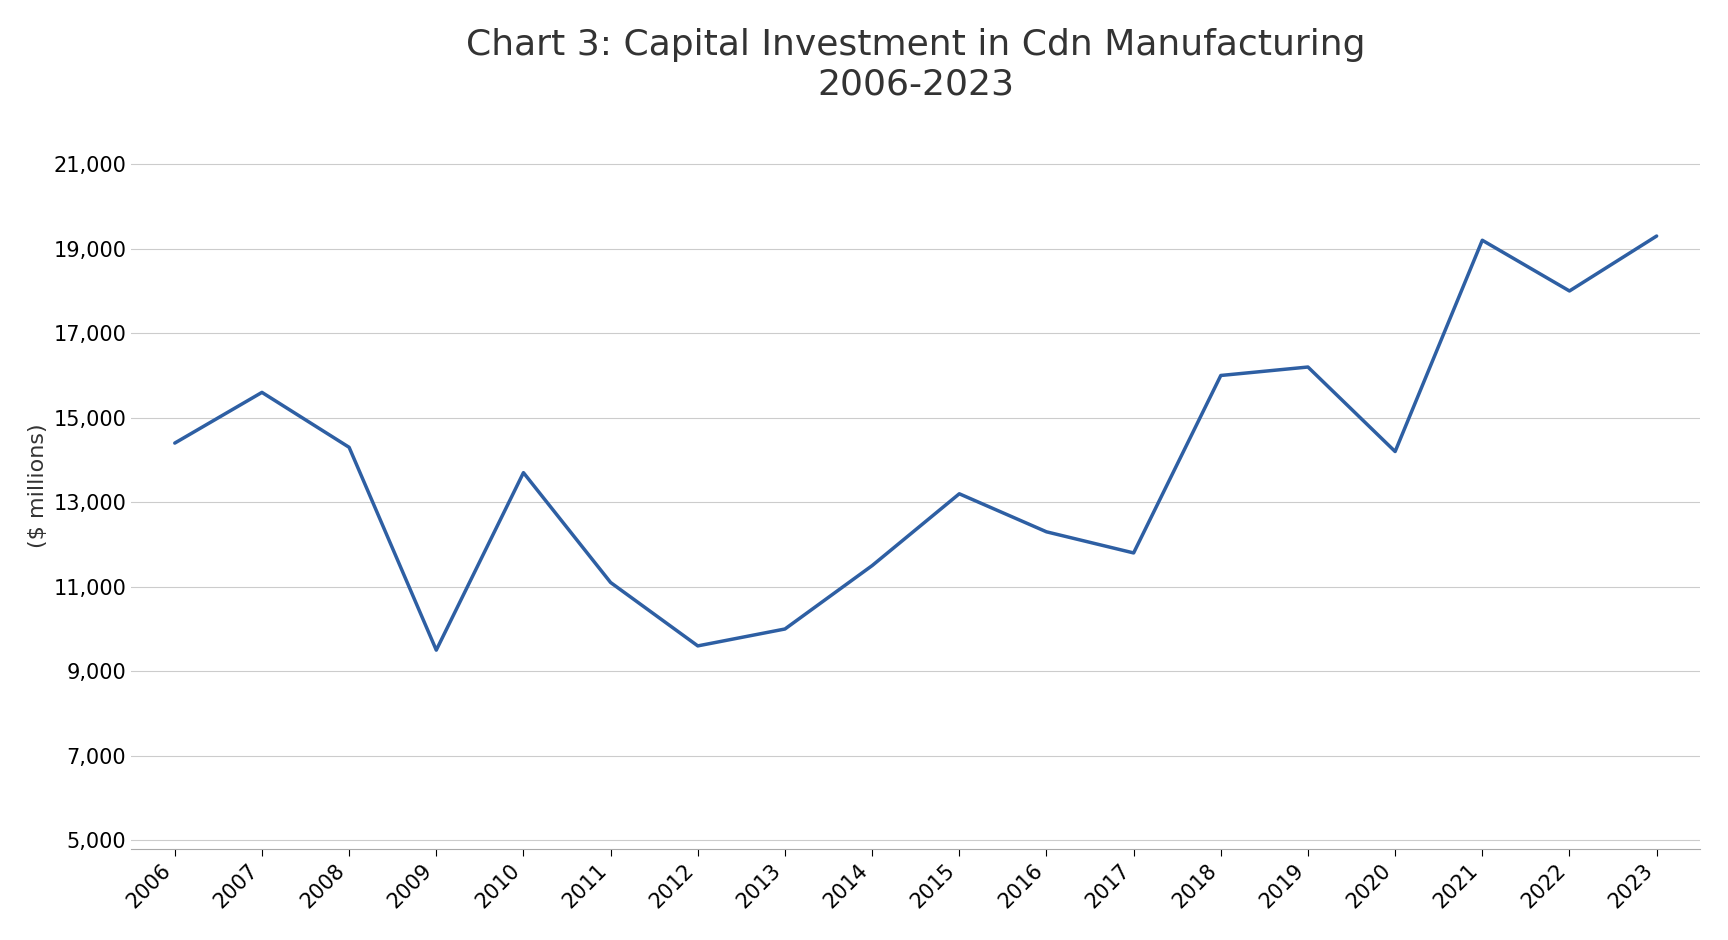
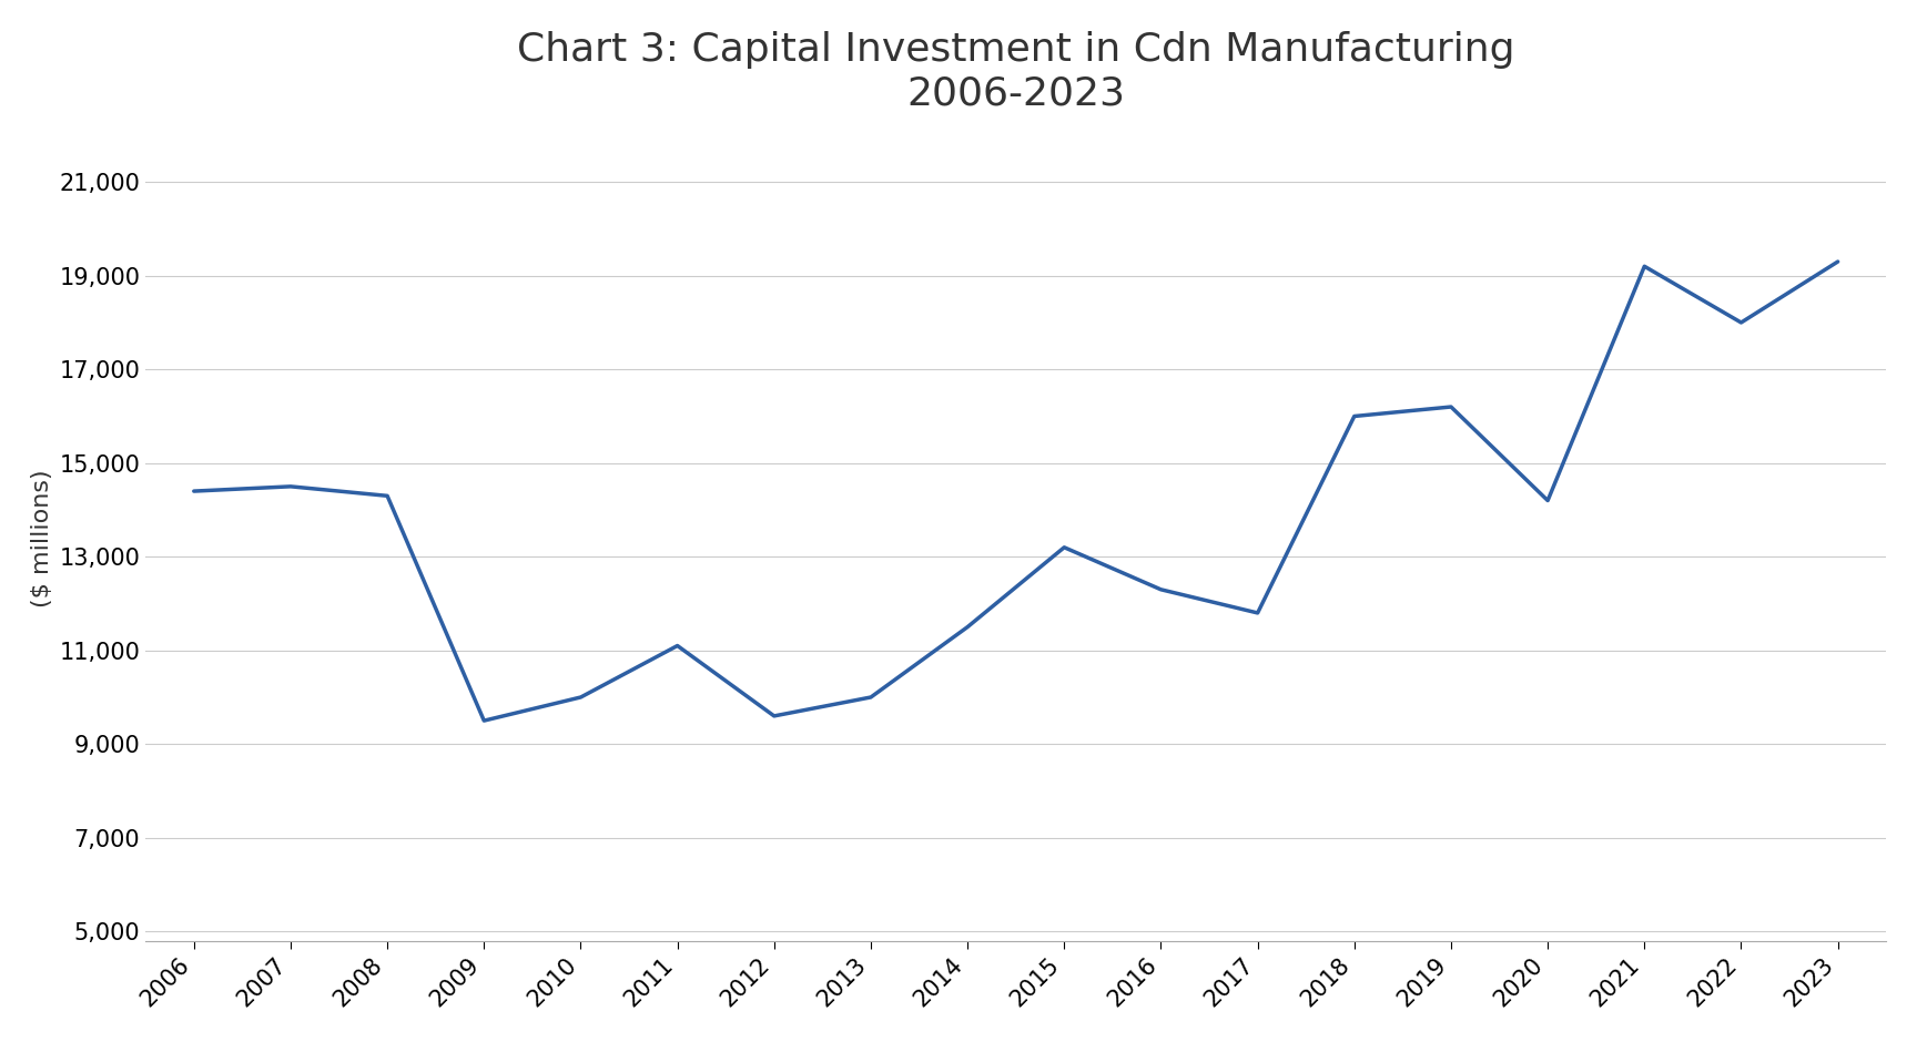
2007: 15,600 -> 14,500
2010: 13,700 -> 10,000
